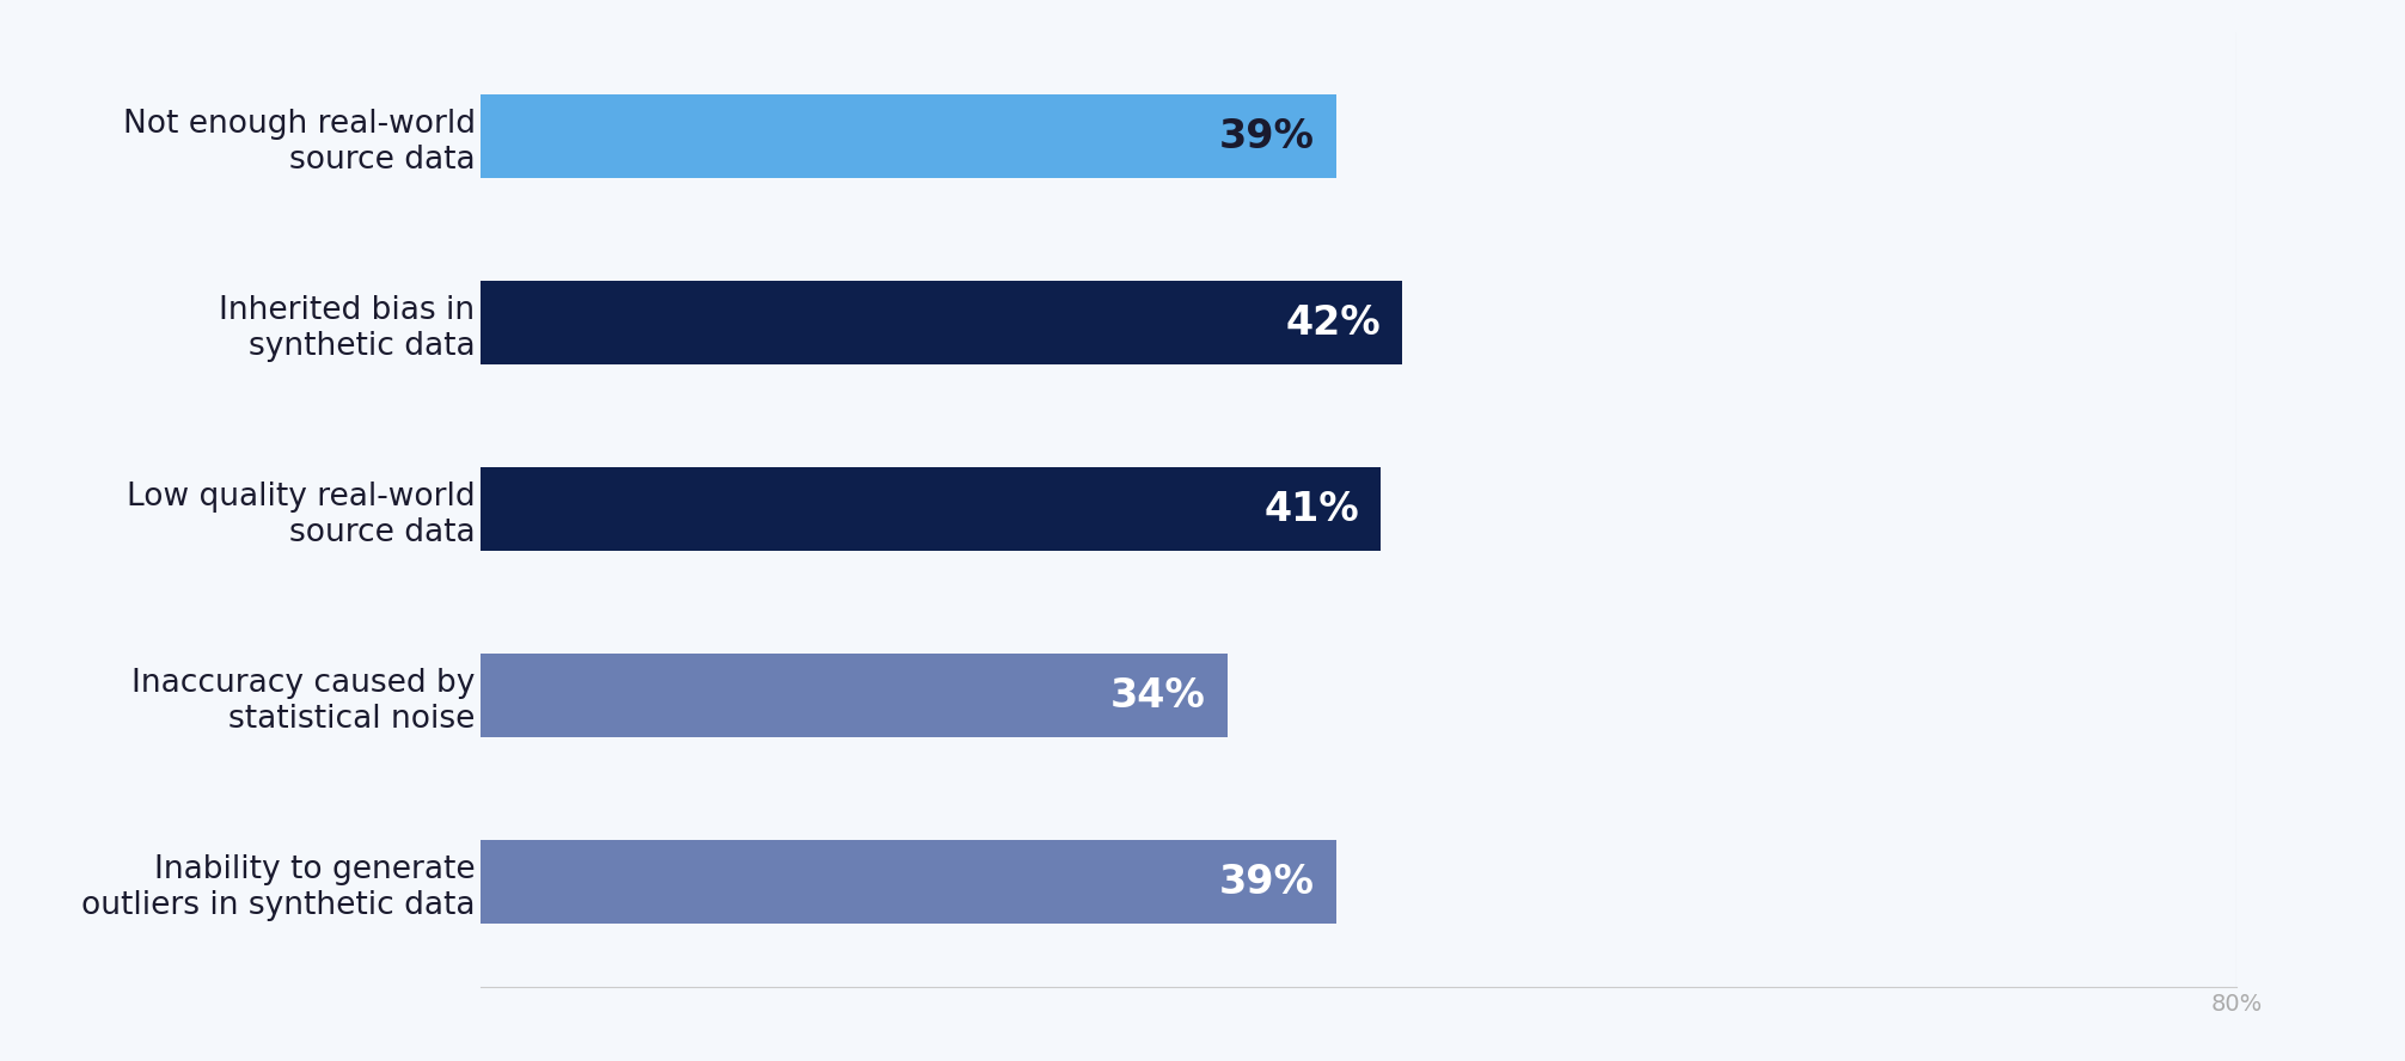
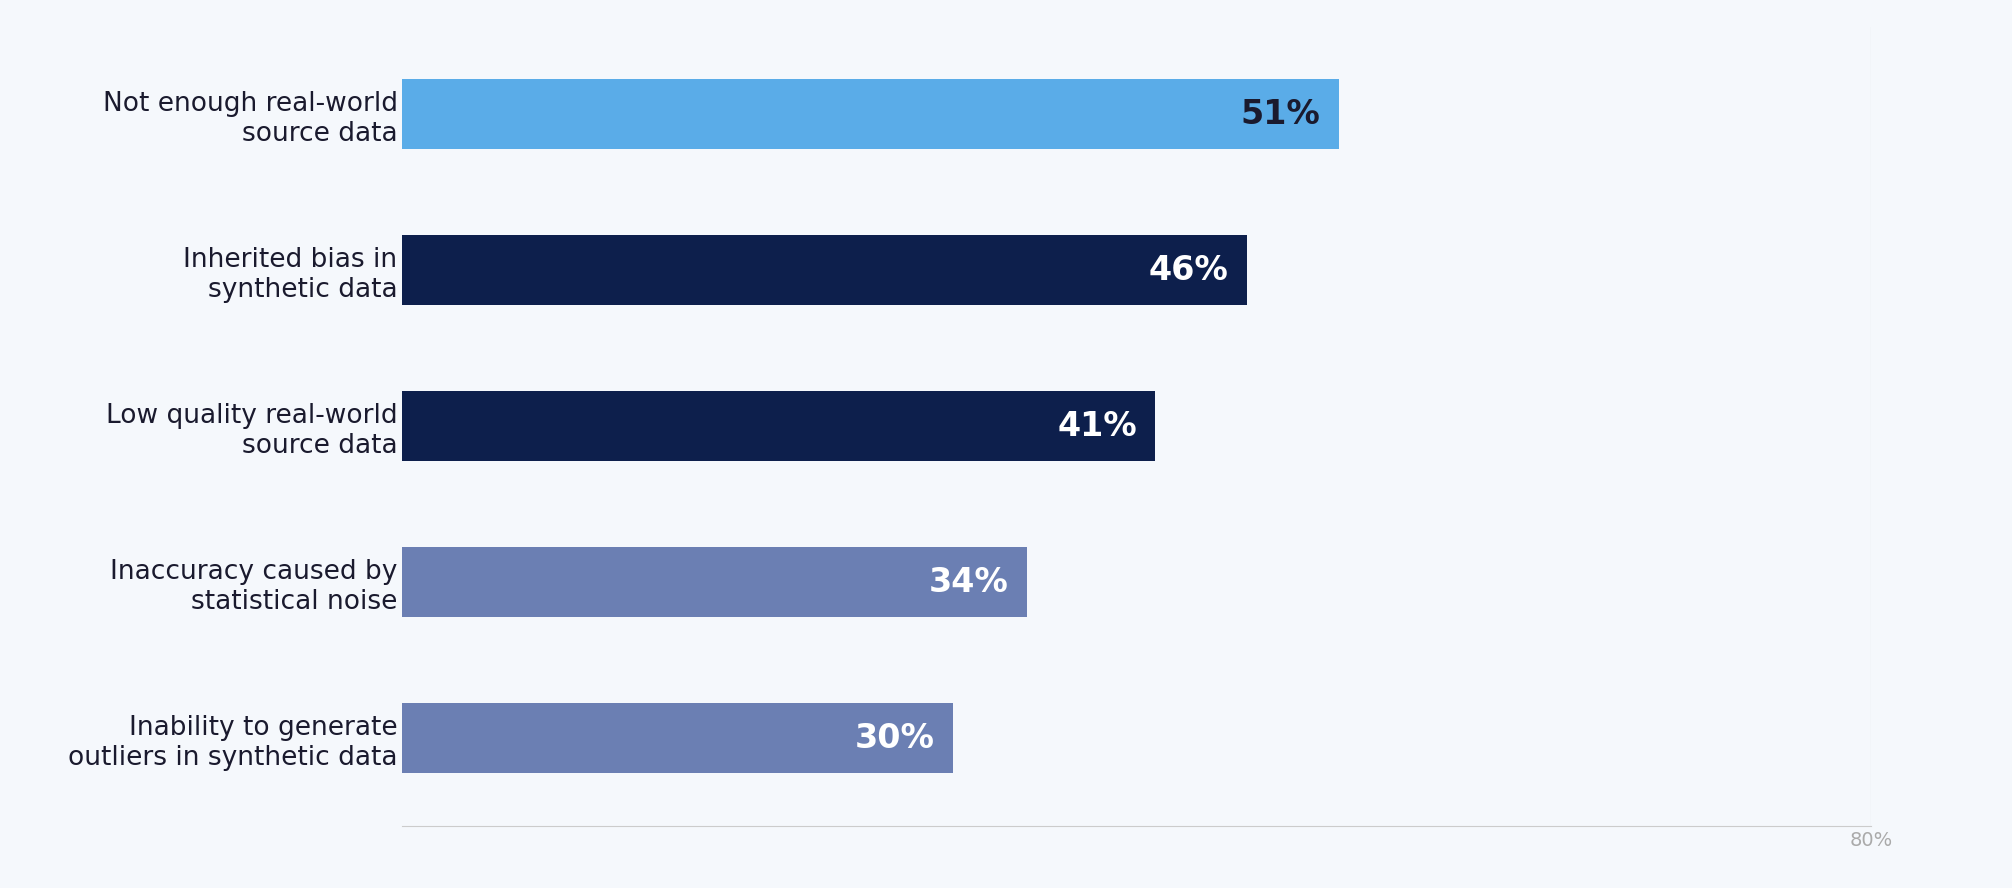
Not enough real-world source data: 39% -> 51%
Inherited bias in synthetic data: 42% -> 46%
Inability to generate outliers in synthetic data: 39% -> 30%
